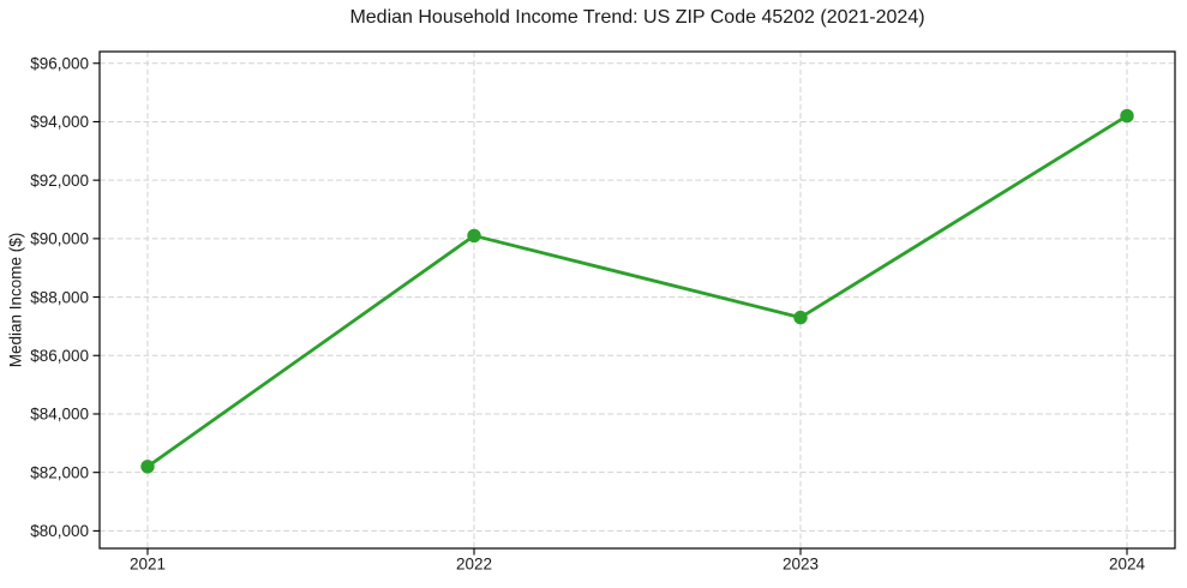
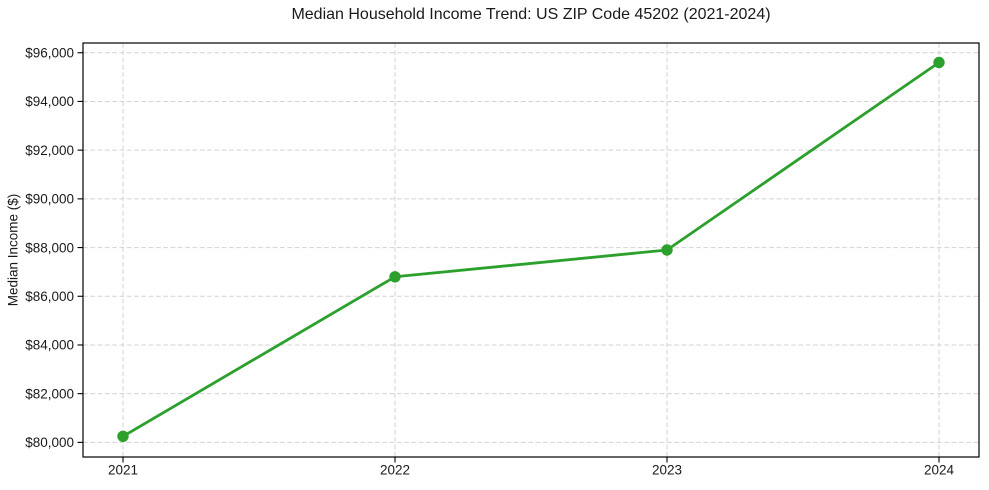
2021: $82200 -> $80200
2022: $90100 -> $86800
2023: $87300 -> $87900
2024: $94200 -> $95600
